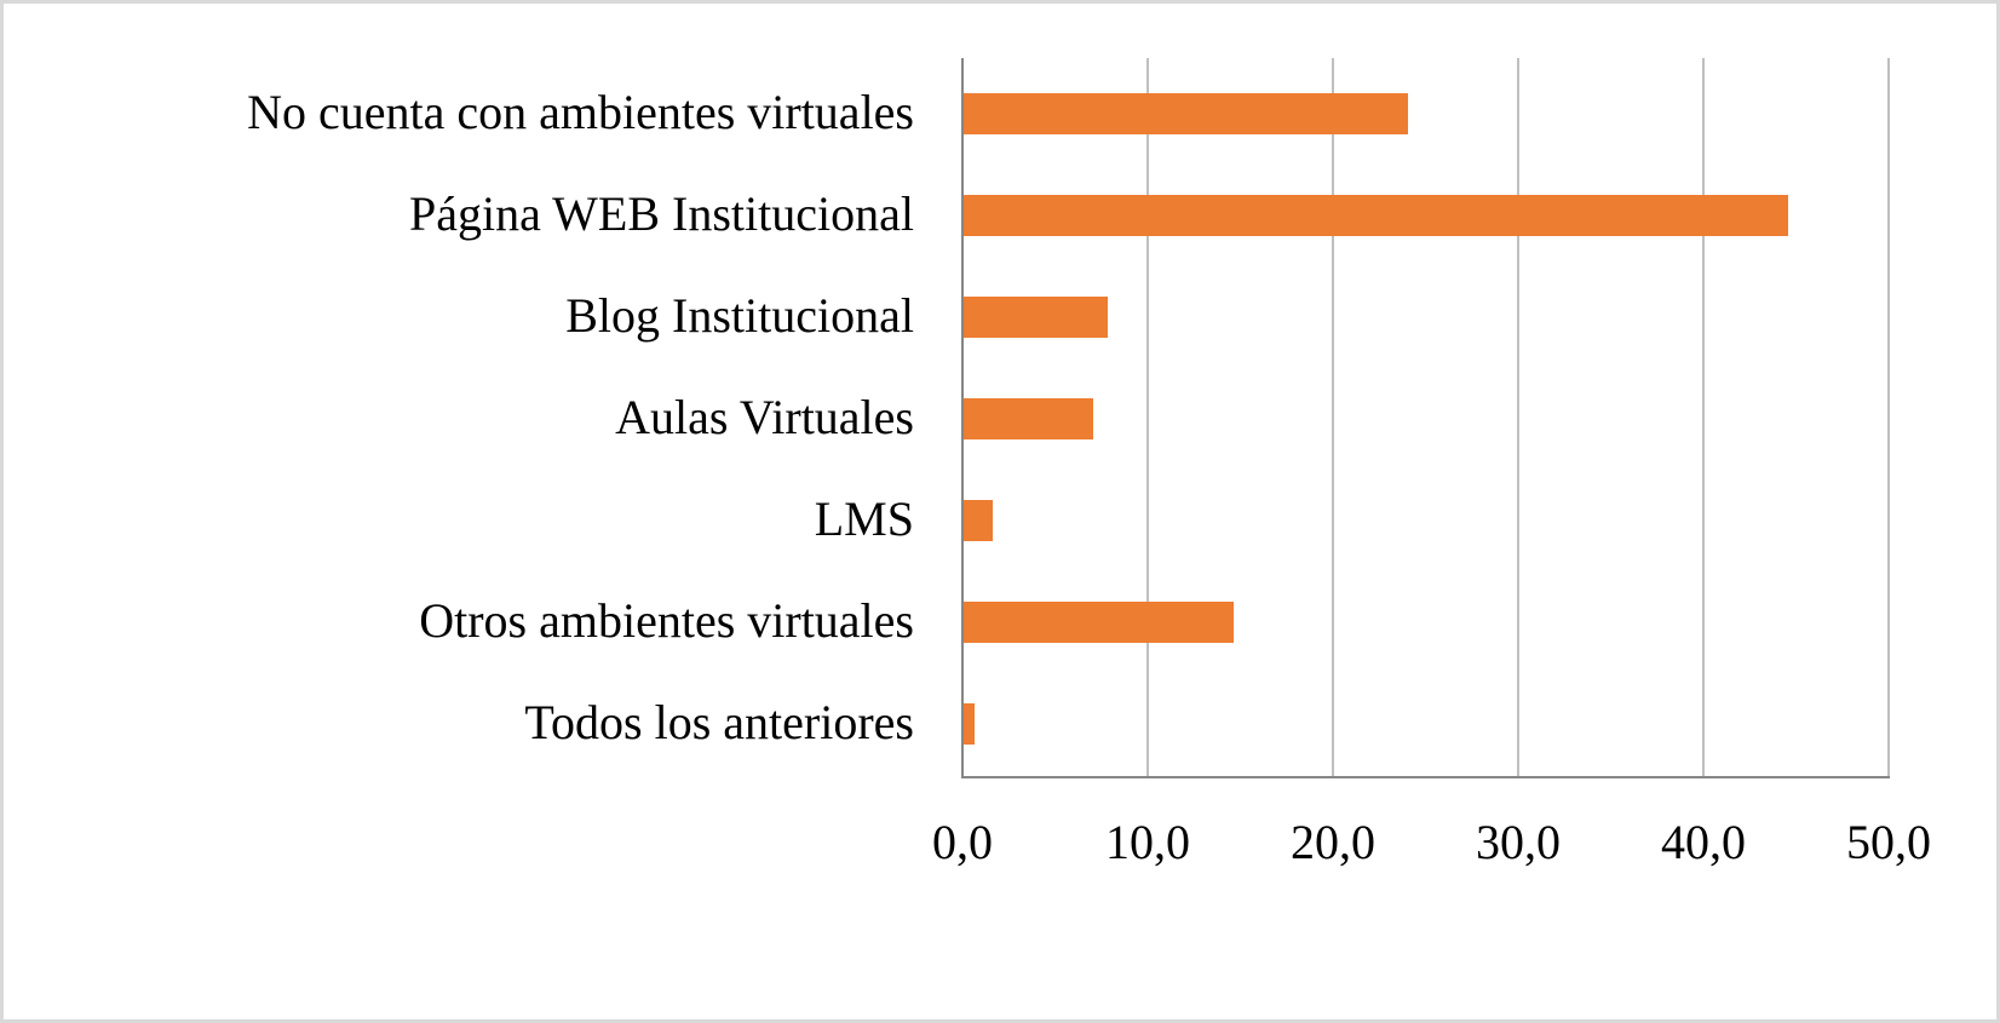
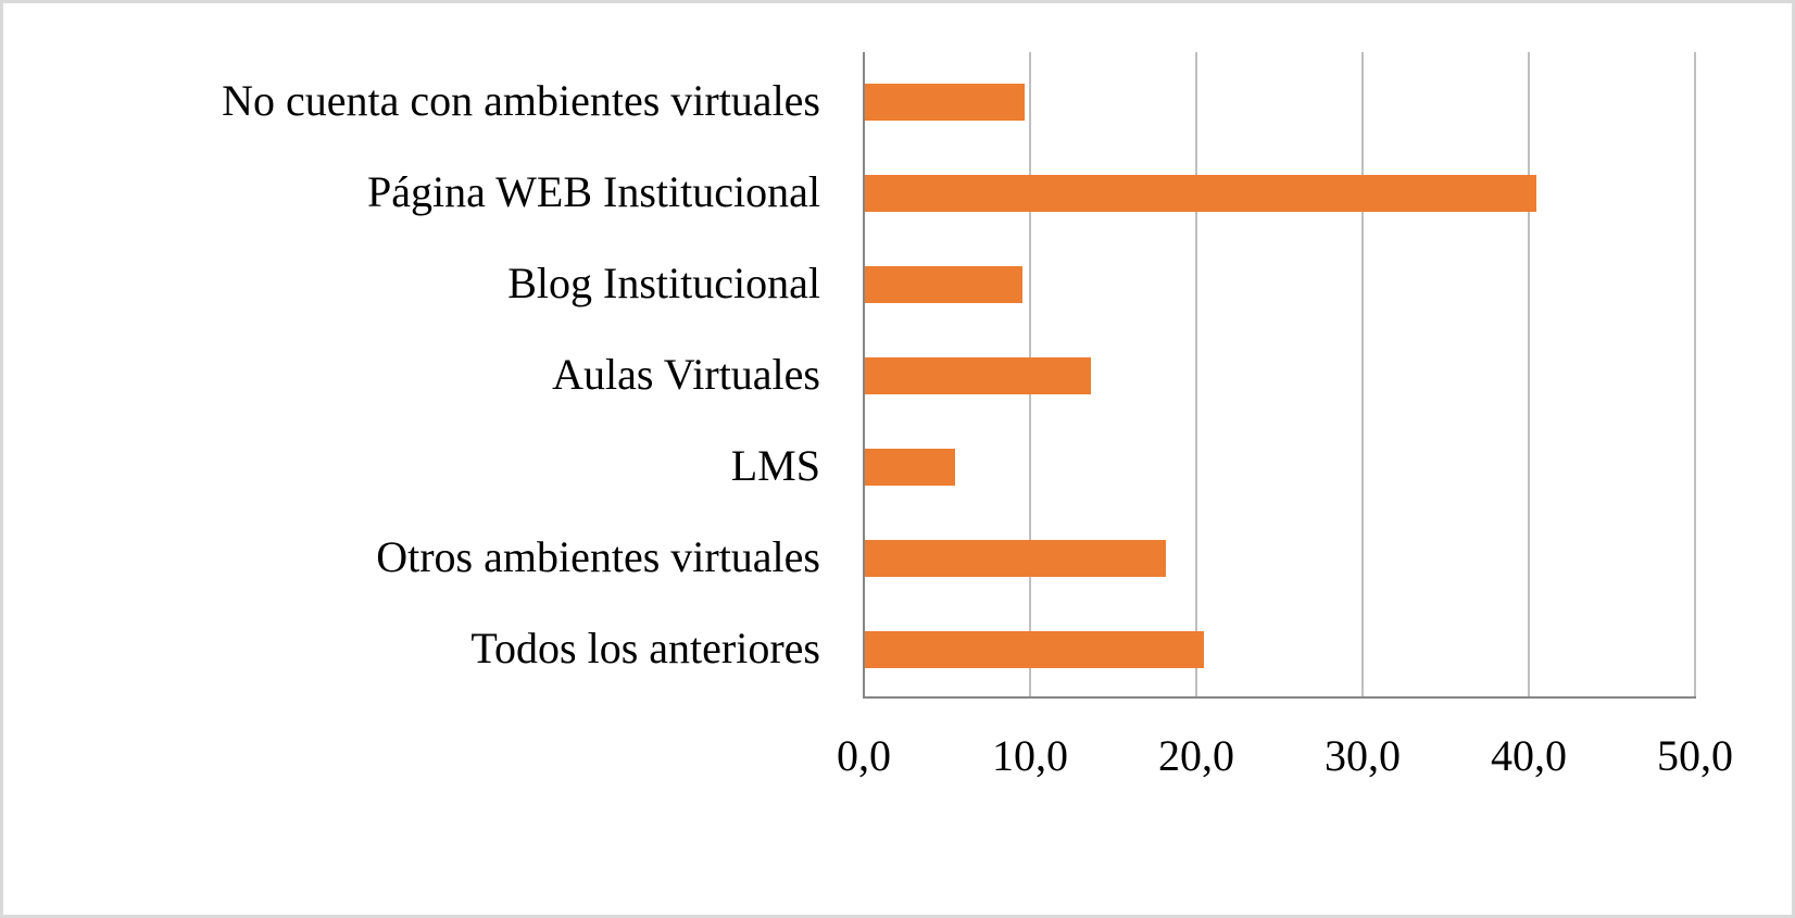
No cuenta con ambientes virtuales: 24,0 -> 9,6
Página WEB Institucional: 44,5 -> 40,4
Blog Institucional: 7,8 -> 9,5
Aulas Virtuales: 7,0 -> 13,6
LMS: 1,6 -> 5,4
Otros ambientes virtuales: 14,6 -> 18,1
Todos los anteriores: 0,6 -> 20,4
